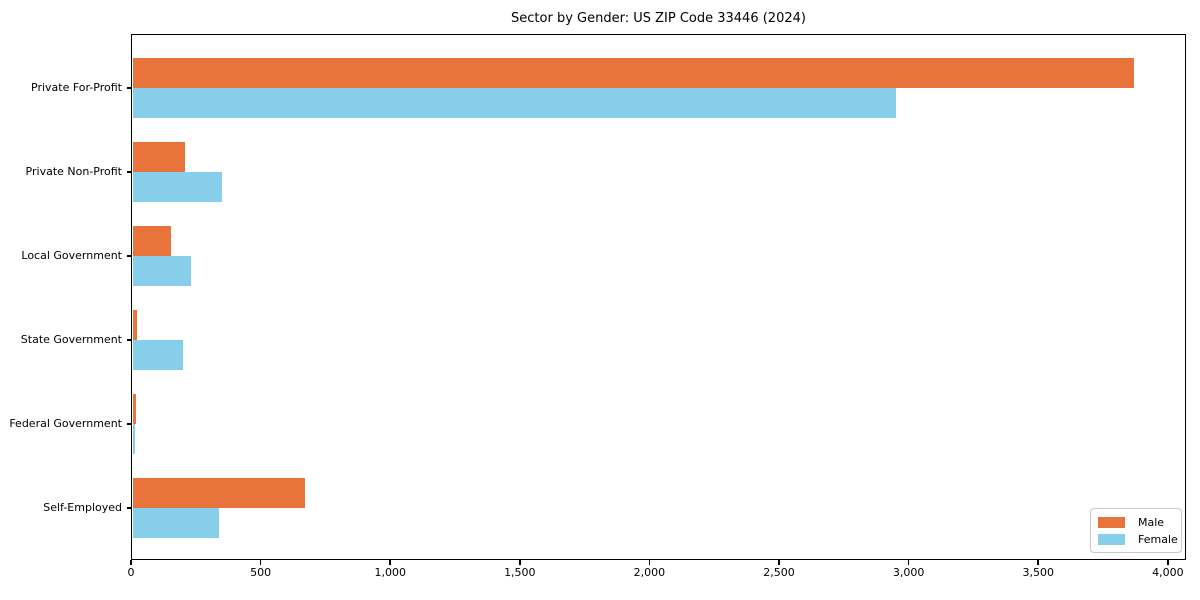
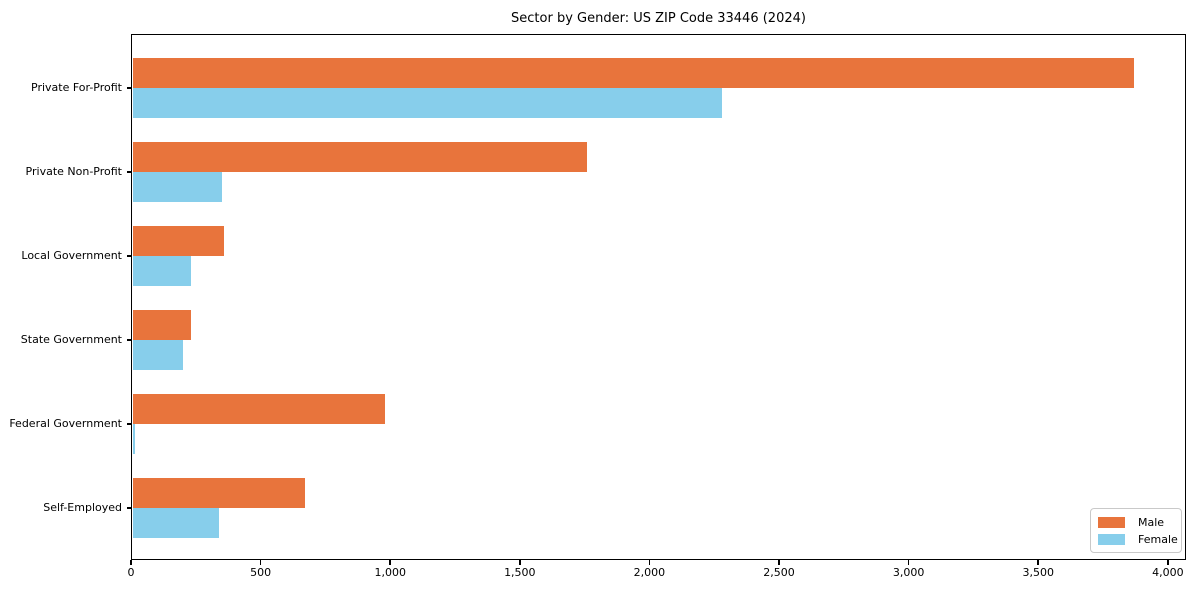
Female/Private For-Profit: 2950 -> 2280
Male/Private Non-Profit: 210 -> 1760
Male/Local Government: 160 -> 360
Male/State Government: 20 -> 230
Male/Federal Government: 20 -> 980
